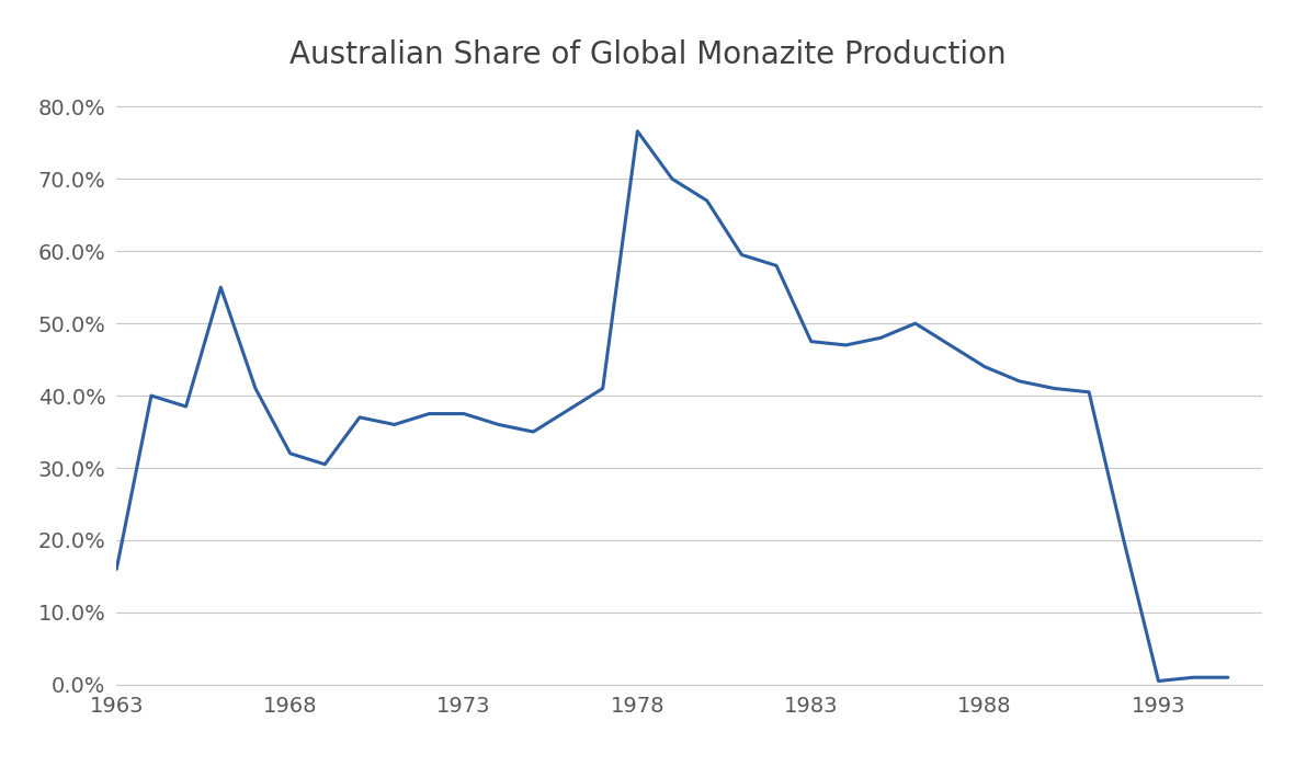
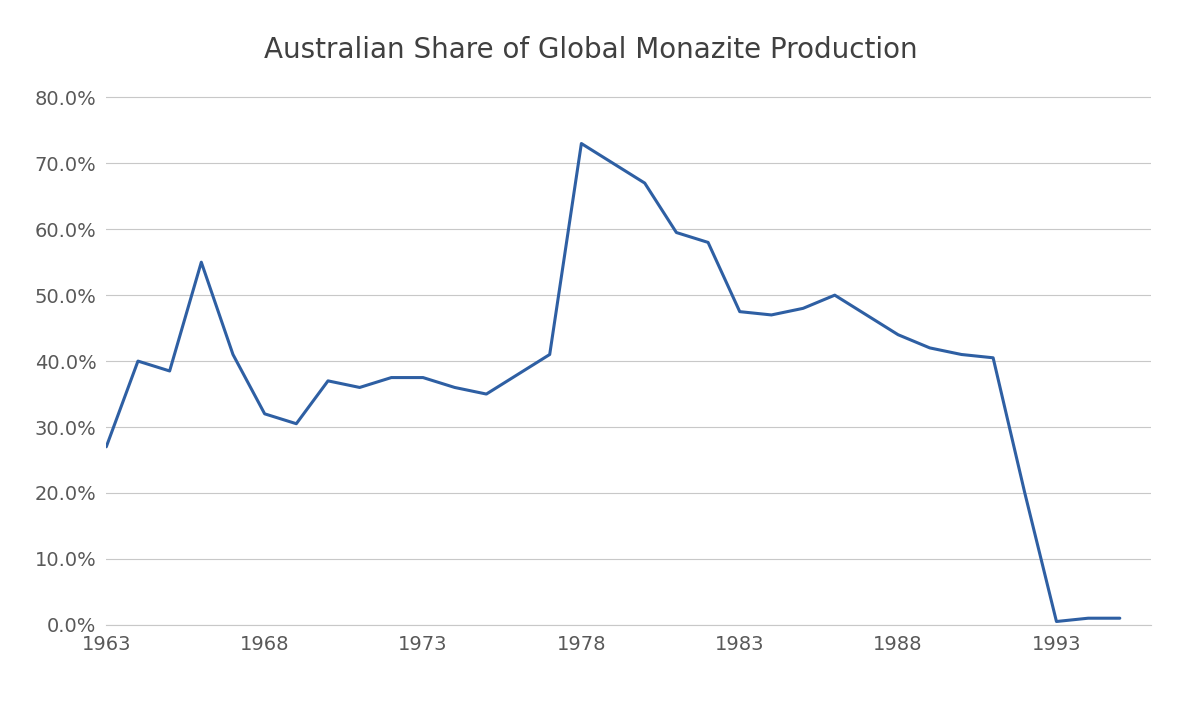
1963: 16.0% -> 27.0%
1978: 76.6% -> 73.0%
